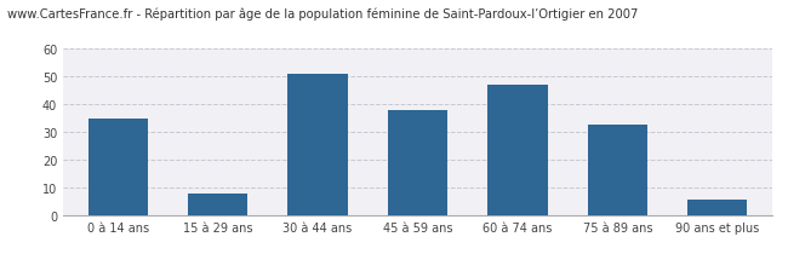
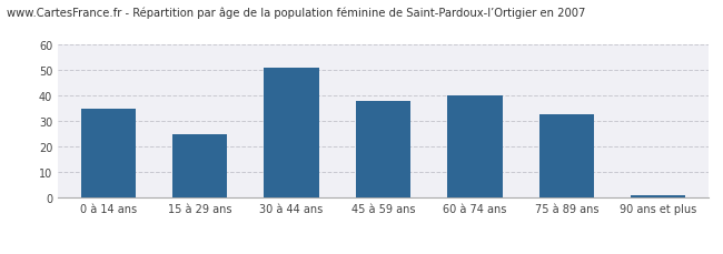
15 à 29 ans: 8 -> 25
60 à 74 ans: 47 -> 40
90 ans et plus: 6 -> 1
